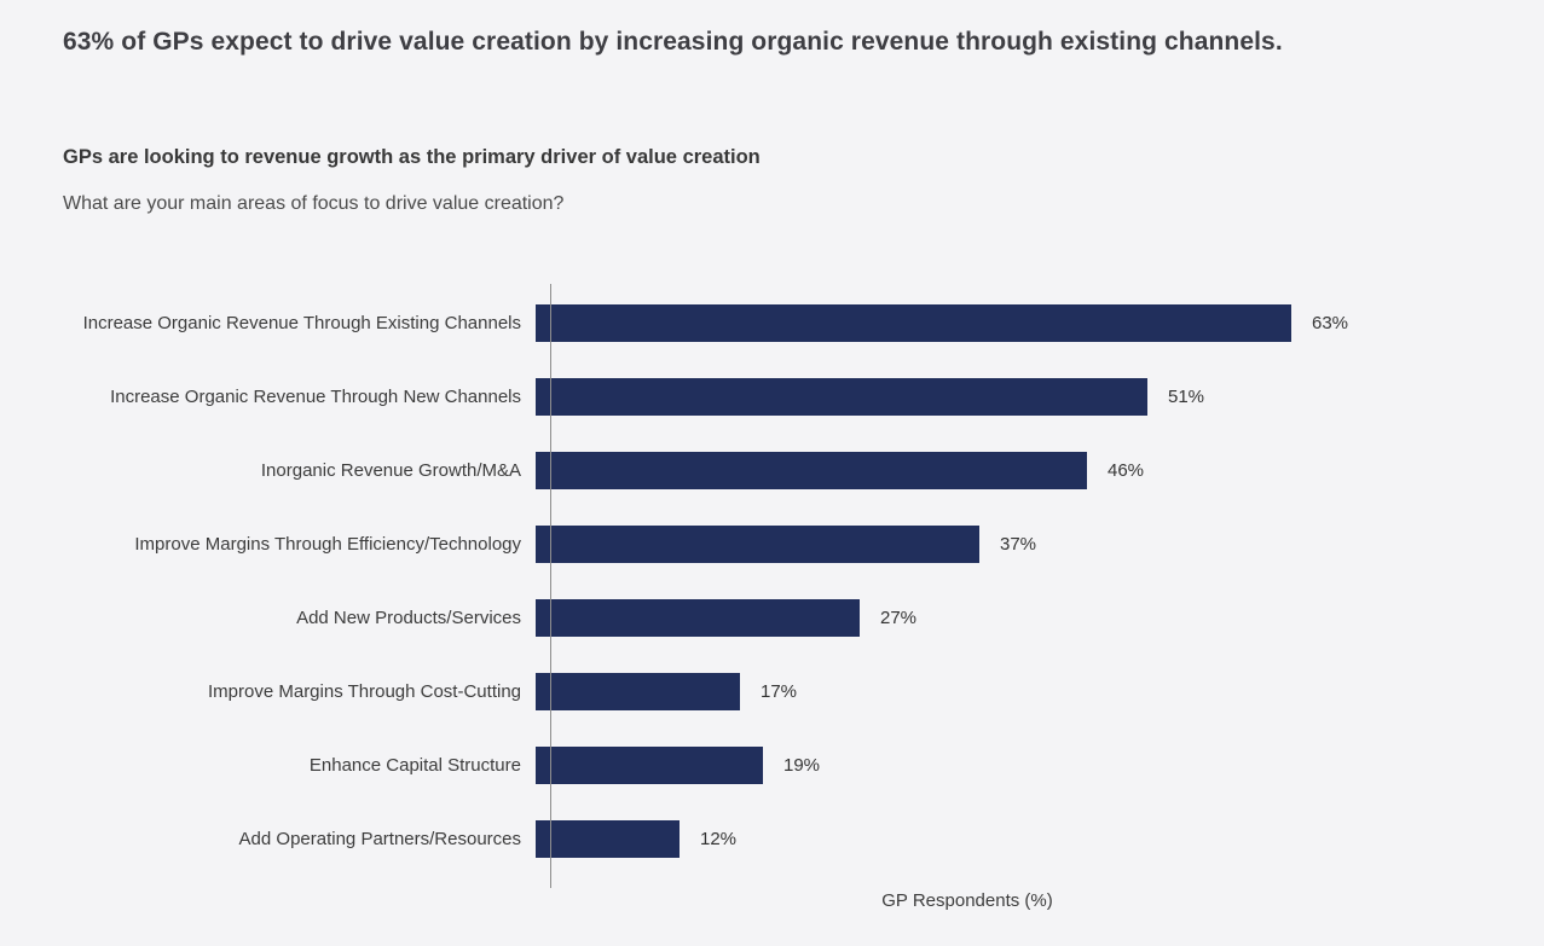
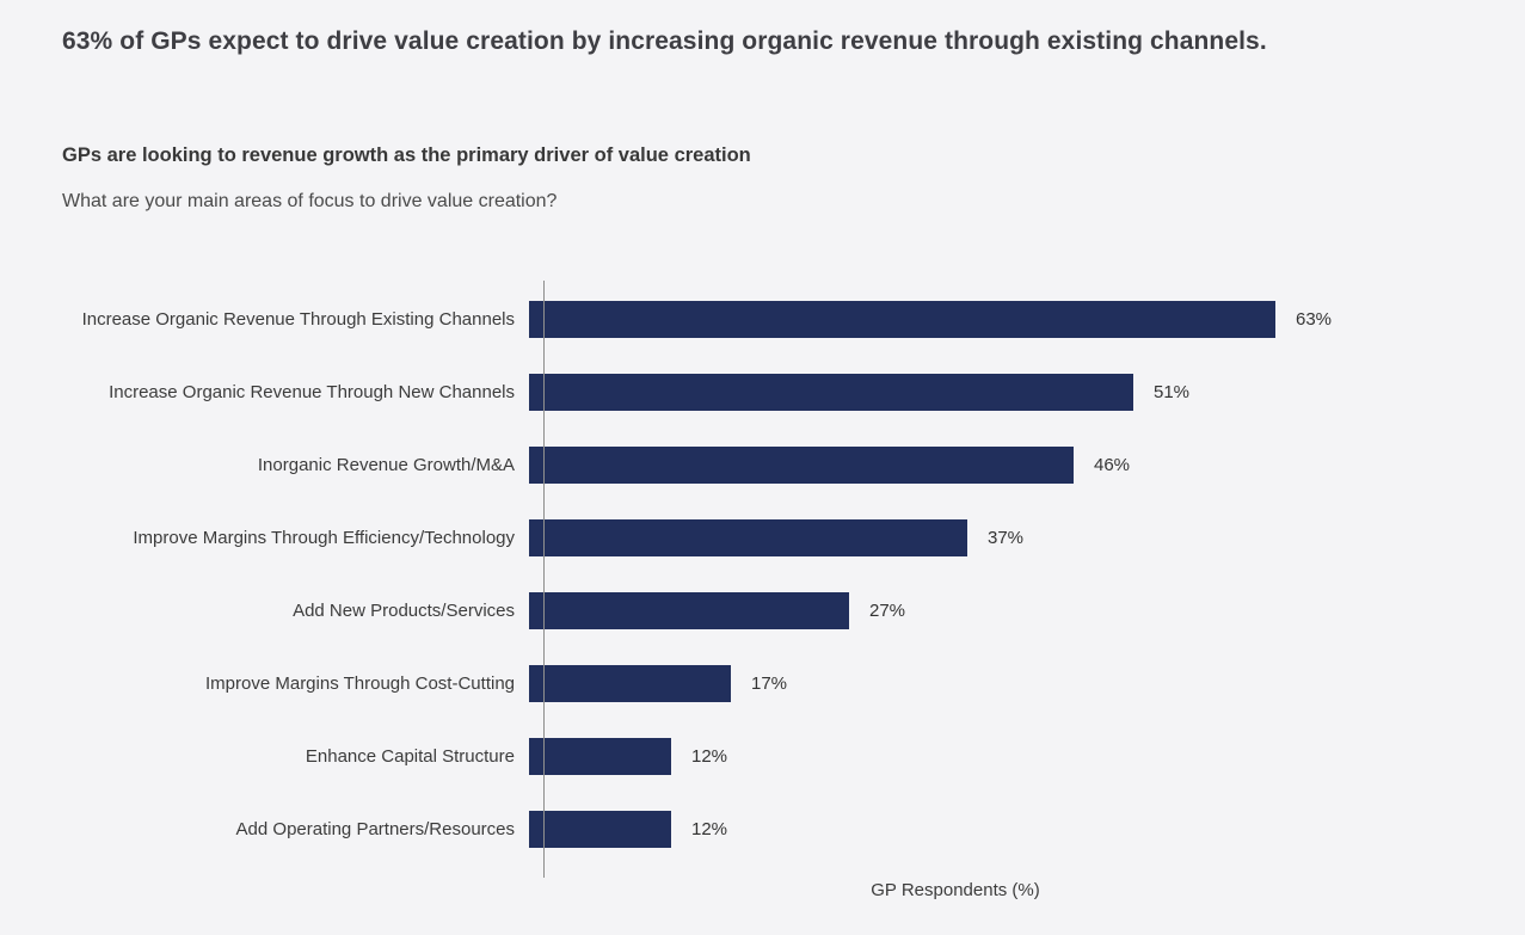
Enhance Capital Structure: 19% -> 12%
